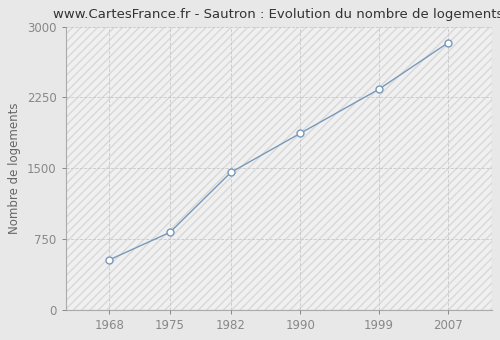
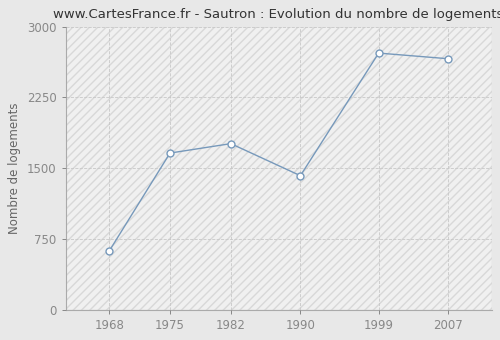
1968: 530 -> 620
1975: 820 -> 1660
1982: 1460 -> 1760
1990: 1870 -> 1420
1999: 2340 -> 2720
2007: 2830 -> 2660
